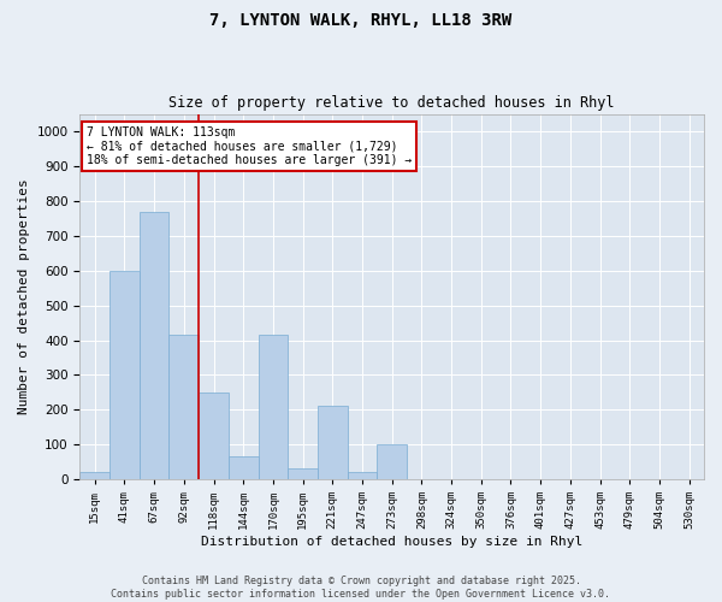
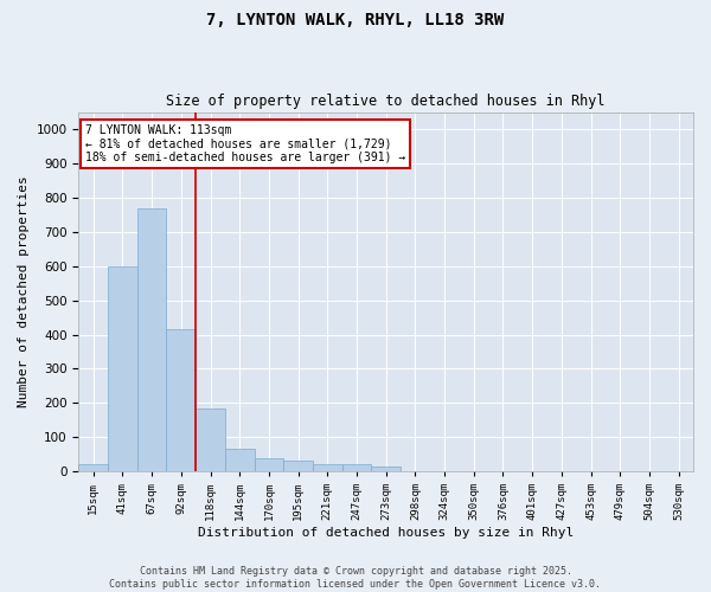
118sqm: 250 -> 185
170sqm: 415 -> 40
221sqm: 210 -> 20
273sqm: 100 -> 15
